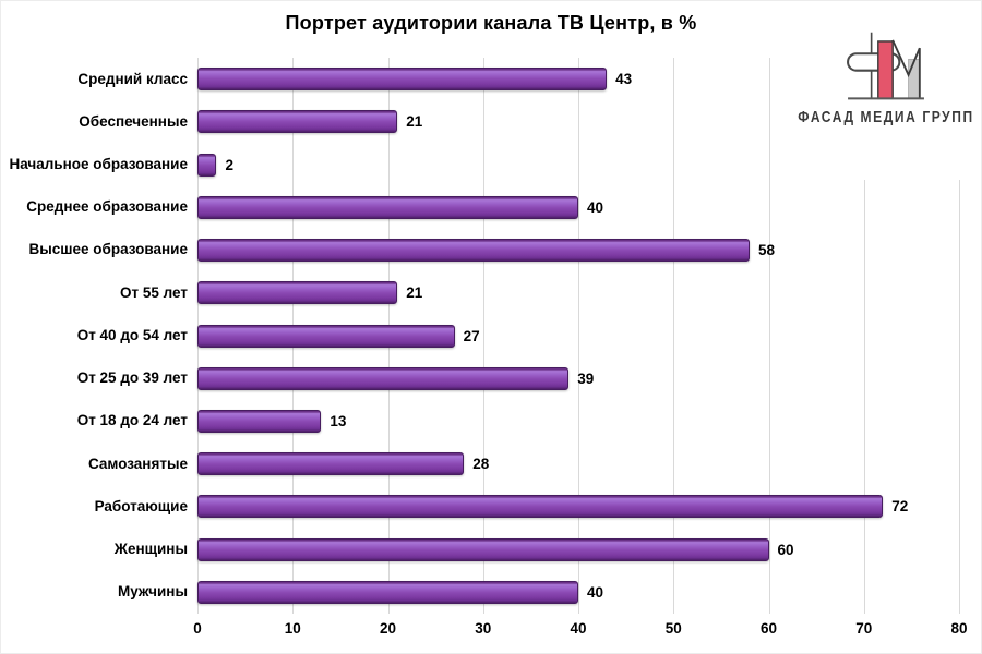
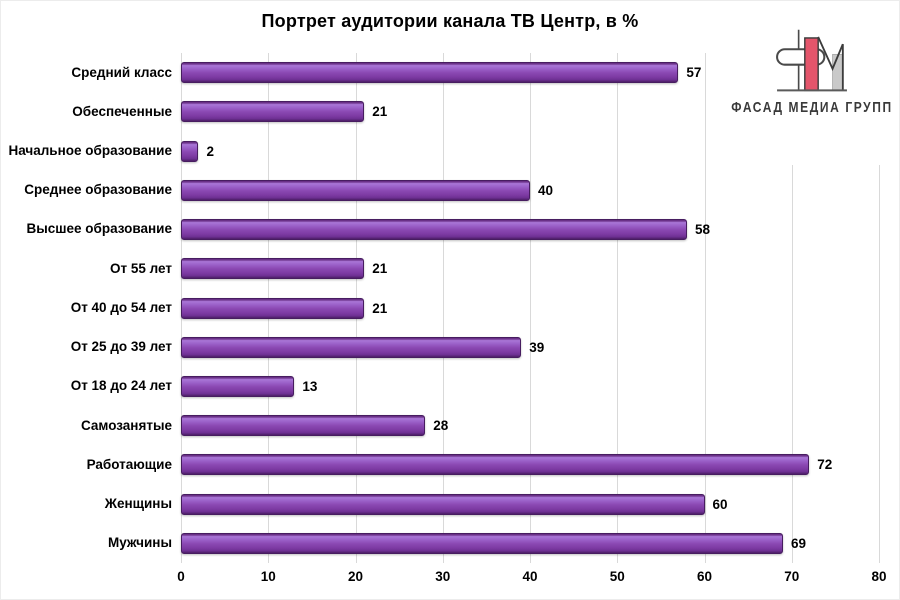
Средний класс: 43 -> 57
От 40 до 54 лет: 27 -> 21
Мужчины: 40 -> 69
